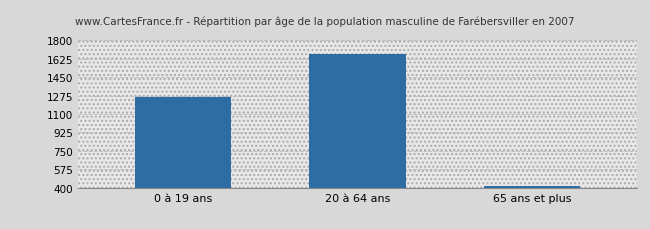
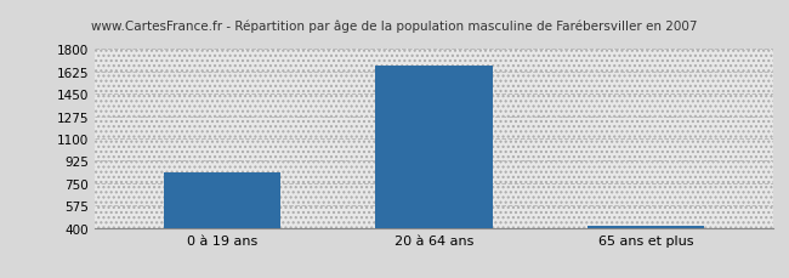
0 à 19 ans: 1260 -> 840
